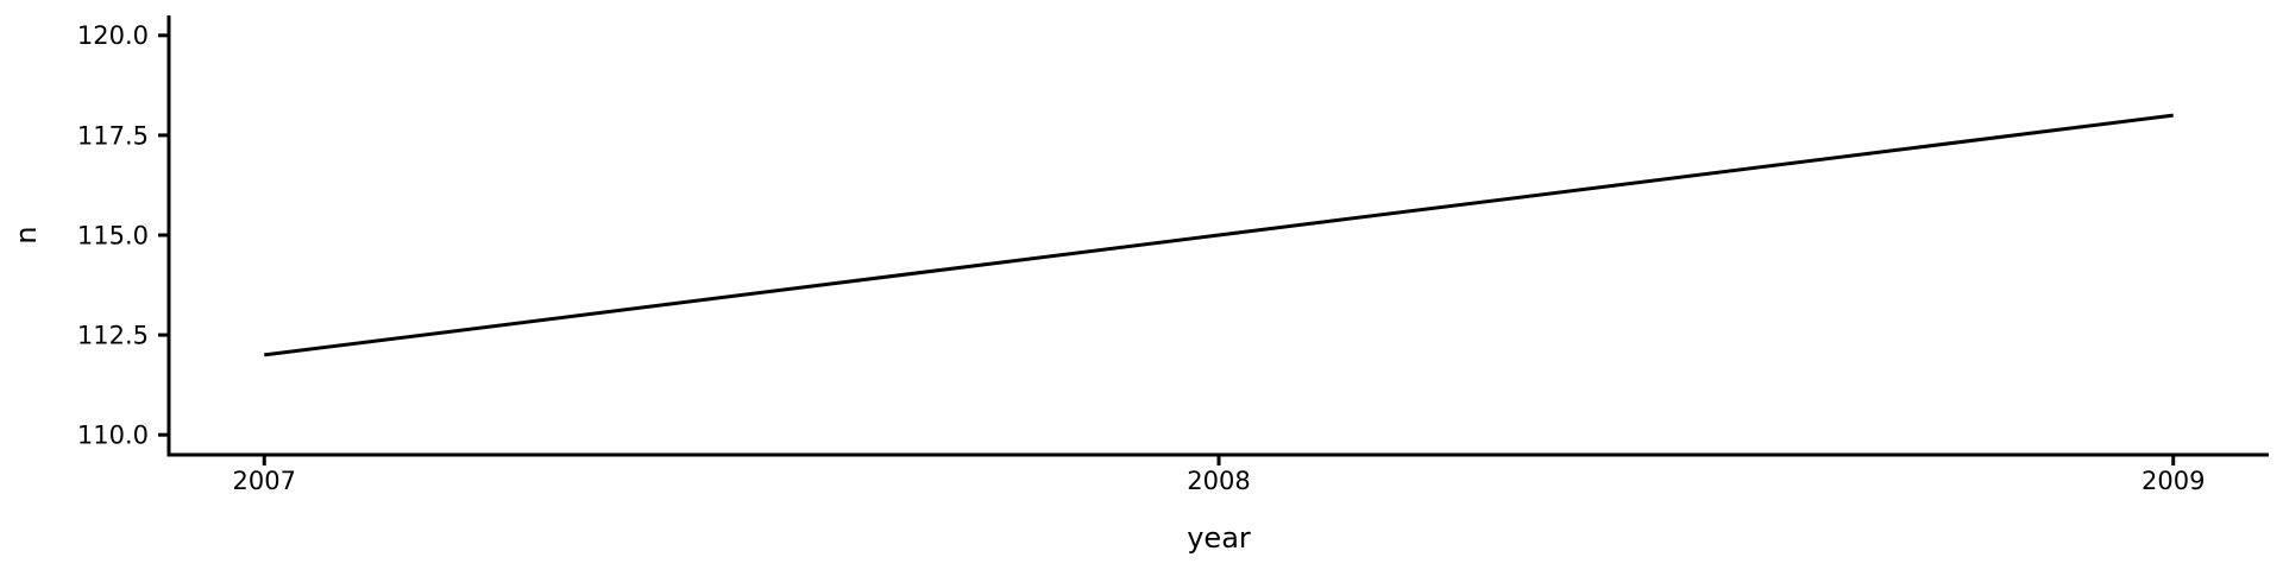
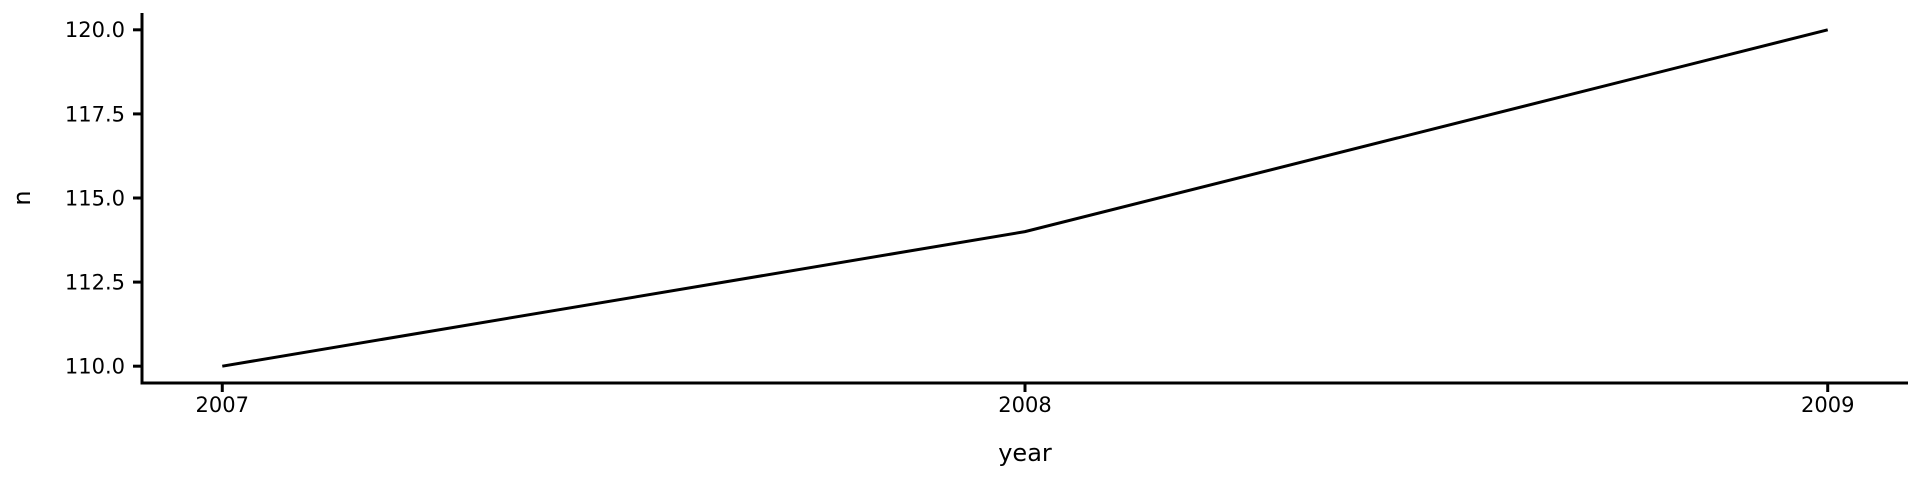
2007: 112 -> 110
2008: 115 -> 114
2009: 118 -> 120
